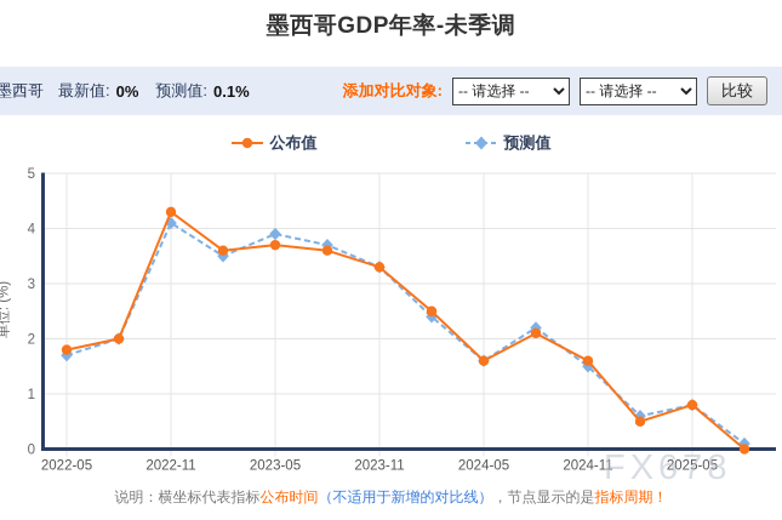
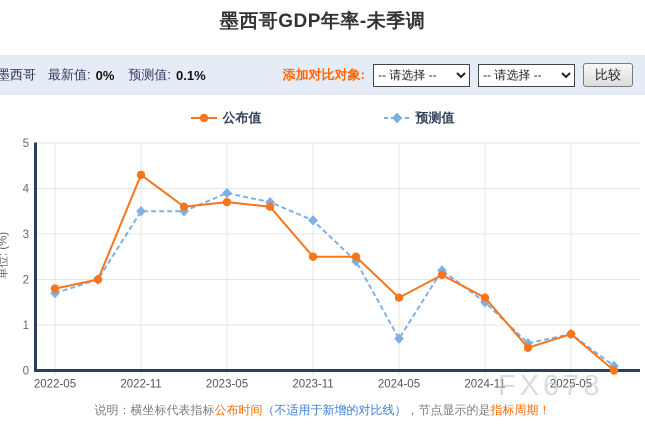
预测值/2022-11: 4.1 -> 3.5
公布值/2023-11: 3.3 -> 2.5
预测值/2024-05: 1.6 -> 0.7
